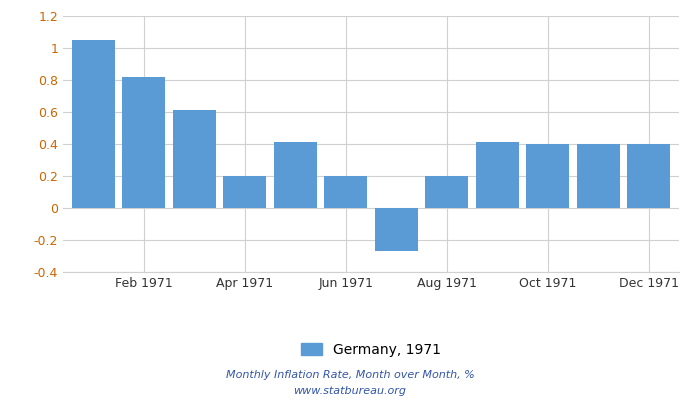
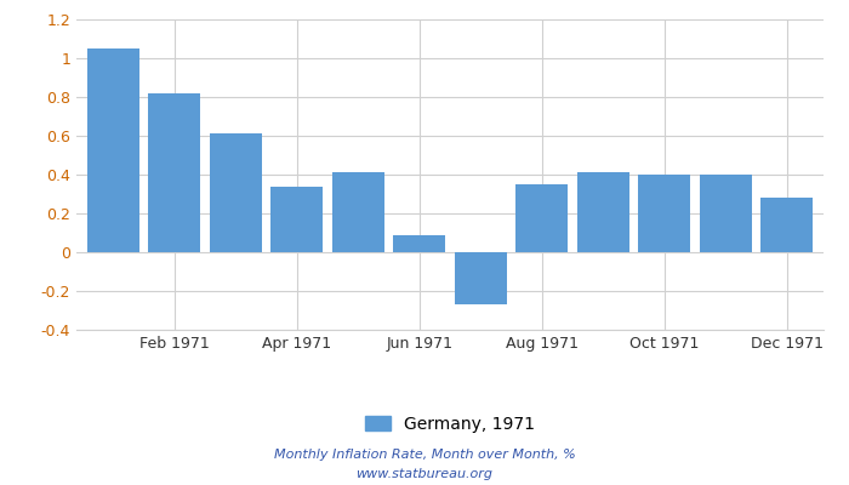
Apr 1971: 0.20 -> 0.34
Jun 1971: 0.20 -> 0.09
Aug 1971: 0.20 -> 0.35
Dec 1971: 0.40 -> 0.28
